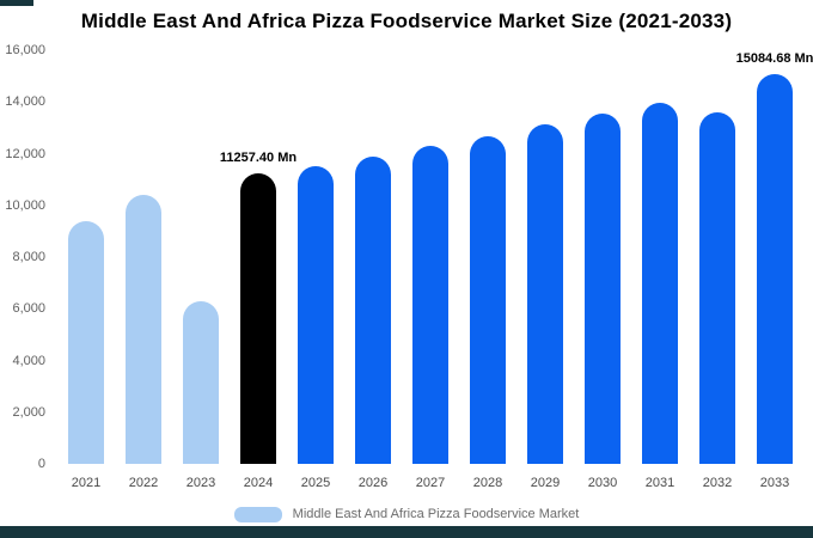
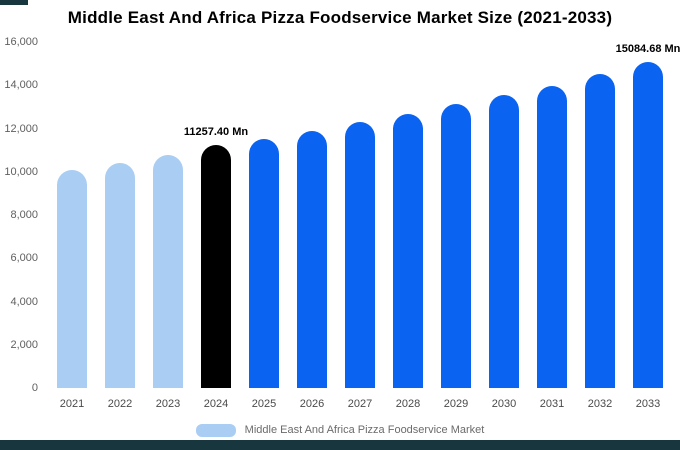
2021: 9400 -> 10100
2023: 6300 -> 10800
2032: 13600 -> 14500
